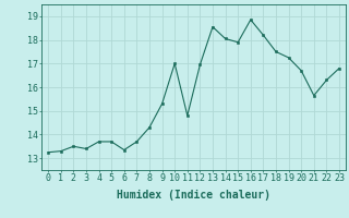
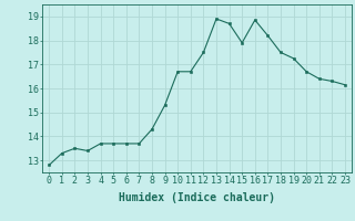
0: 13.25 -> 12.80
6: 13.35 -> 13.70
10: 17.00 -> 16.70
11: 14.80 -> 16.70
12: 16.95 -> 17.50
13: 18.55 -> 18.90
14: 18.05 -> 18.70
21: 15.65 -> 16.40
23: 16.80 -> 16.15
